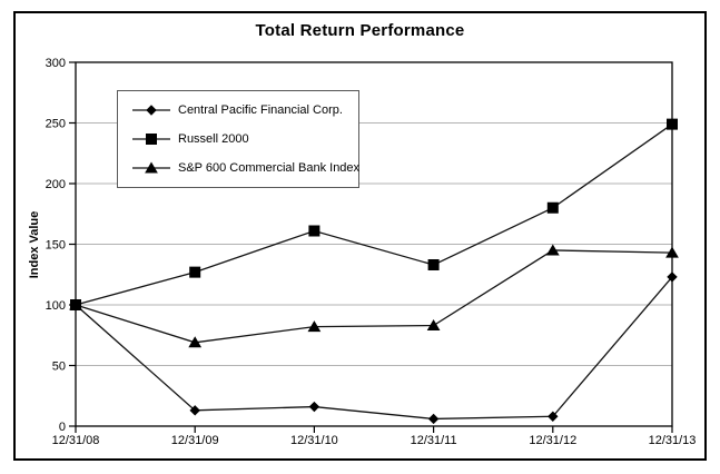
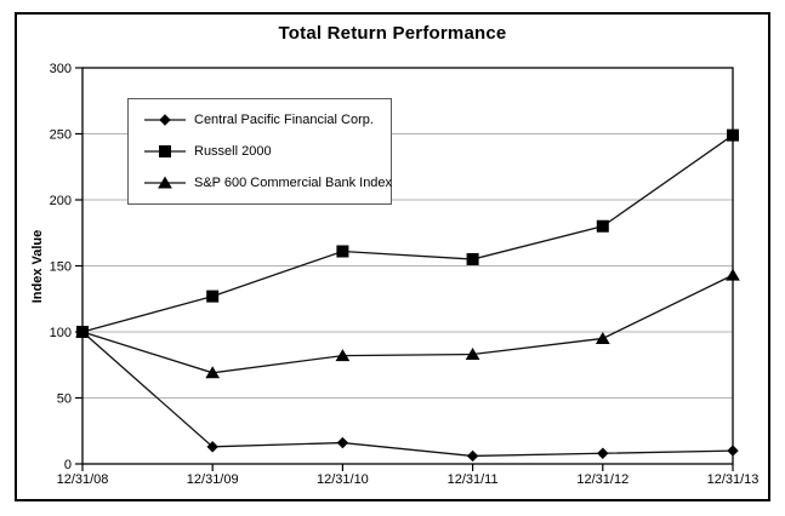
Russell 2000/12/31/11: 133 -> 155
S&P 600 Commercial Bank Index/12/31/12: 145 -> 95
Central Pacific Financial Corp./12/31/13: 123 -> 10
